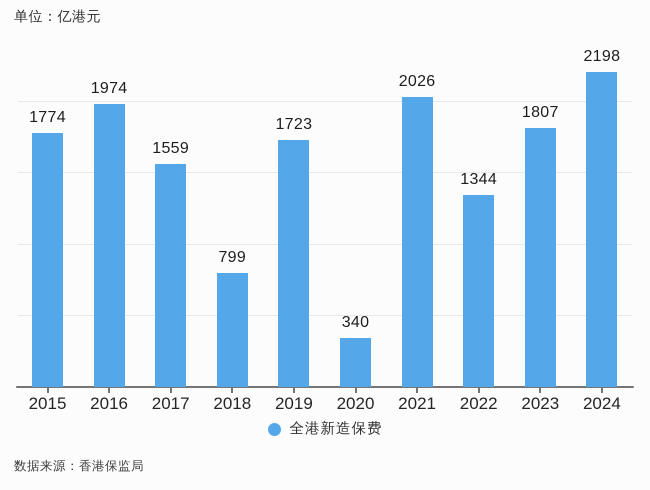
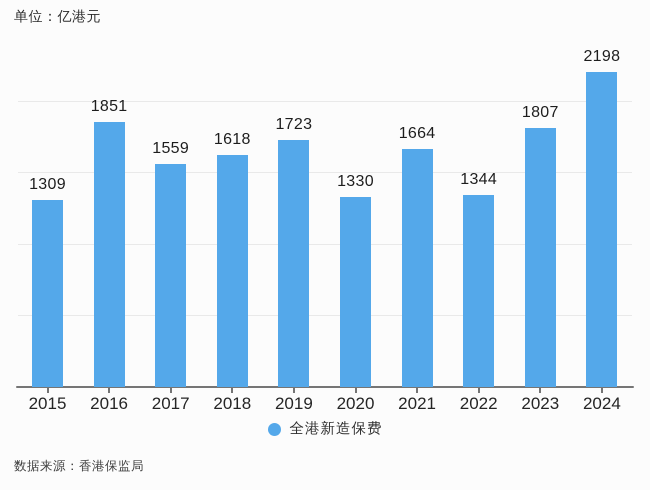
2015: 1774 -> 1309
2016: 1974 -> 1851
2018: 799 -> 1618
2020: 340 -> 1330
2021: 2026 -> 1664
